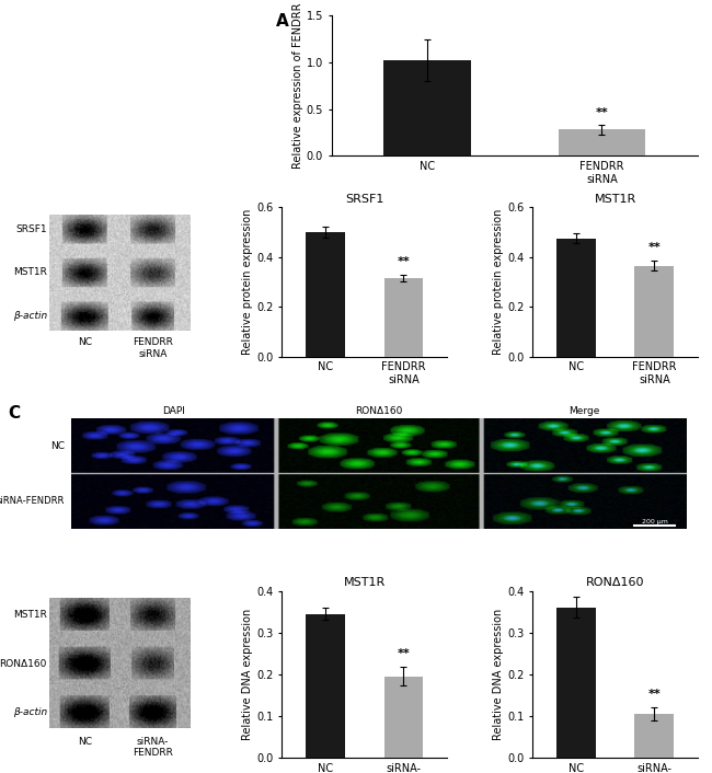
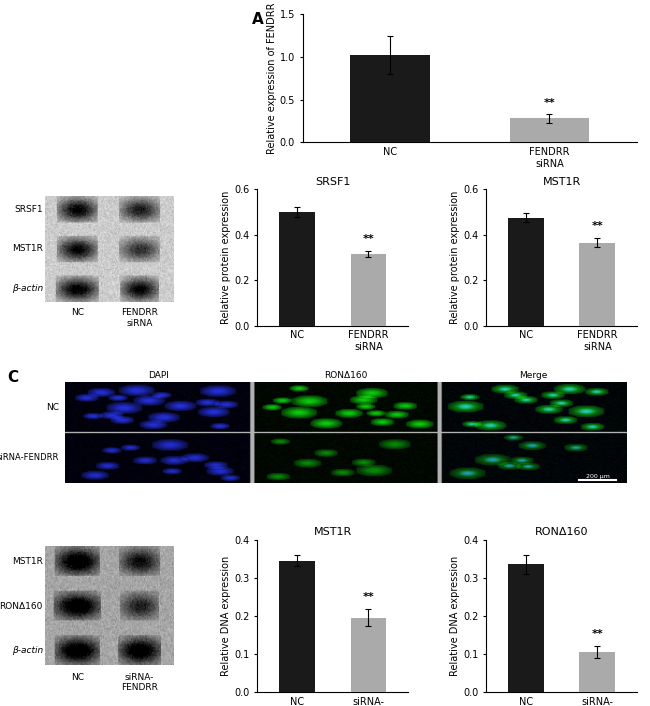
RONΔ160/NC: 0.360 -> 0.335
